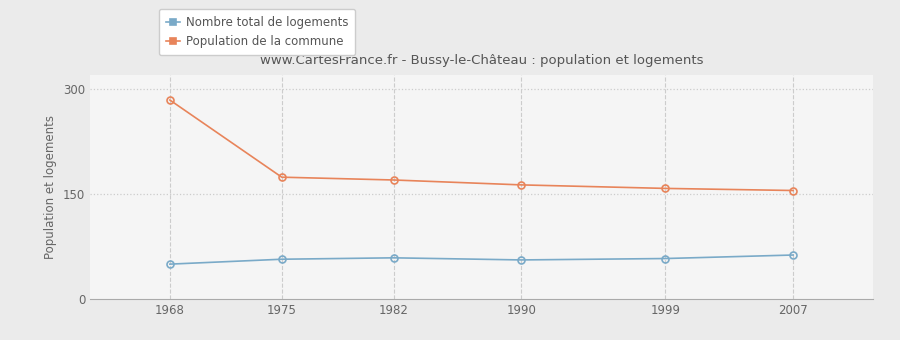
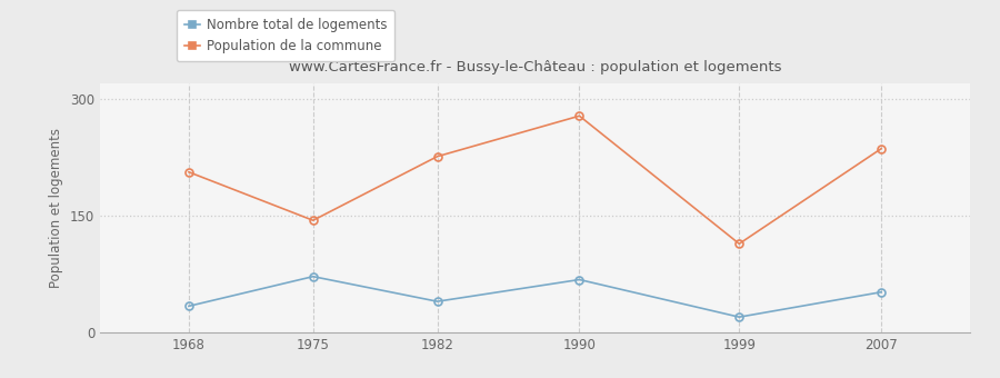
Population de la commune/1968: 284 -> 206
Nombre total de logements/1968: 50 -> 34
Population de la commune/1975: 174 -> 144
Nombre total de logements/1975: 57 -> 72
Population de la commune/1982: 170 -> 226
Nombre total de logements/1982: 59 -> 40
Population de la commune/1990: 163 -> 278
Nombre total de logements/1990: 56 -> 68
Population de la commune/1999: 158 -> 114
Nombre total de logements/1999: 58 -> 20
Population de la commune/2007: 155 -> 236
Nombre total de logements/2007: 63 -> 52
